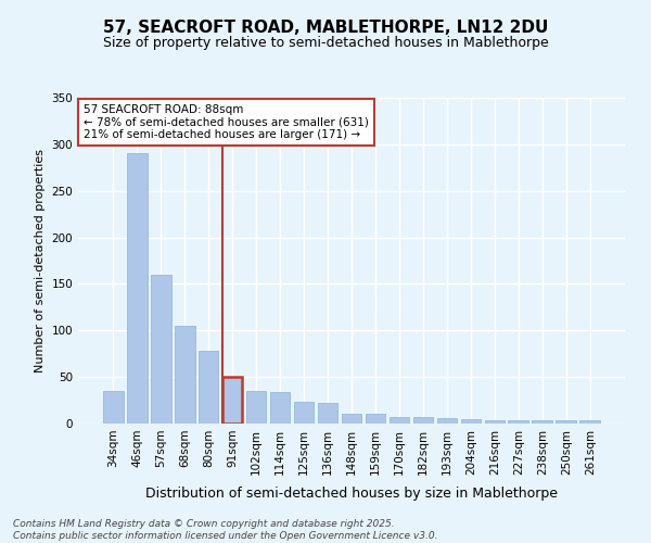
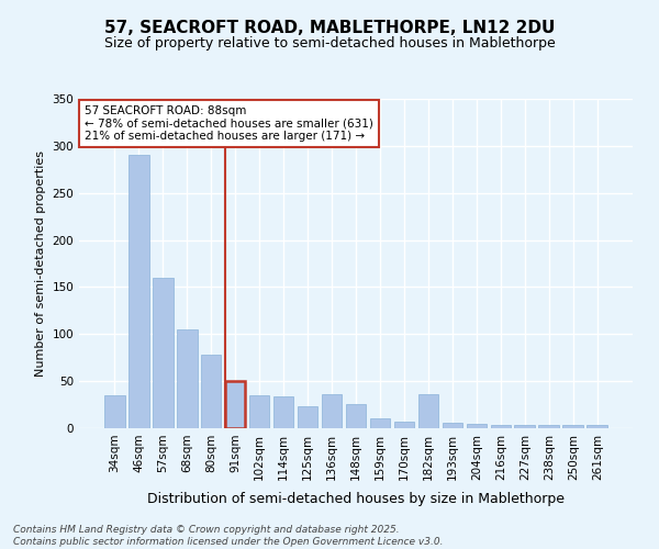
136sqm: 22 -> 36
148sqm: 11 -> 26
182sqm: 7 -> 36
